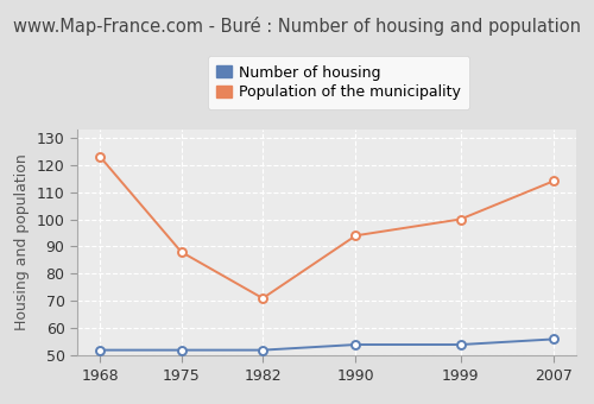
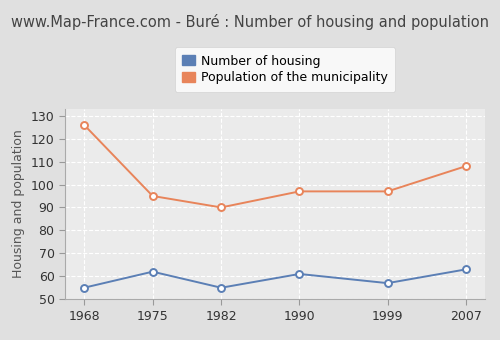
Number of housing/1968: 52 -> 55
Population of the municipality/1968: 123 -> 126
Number of housing/1975: 52 -> 62
Population of the municipality/1975: 88 -> 95
Number of housing/1982: 52 -> 55
Population of the municipality/1982: 71 -> 90
Number of housing/1990: 54 -> 61
Population of the municipality/1990: 94 -> 97
Number of housing/1999: 54 -> 57
Population of the municipality/1999: 100 -> 97
Number of housing/2007: 56 -> 63
Population of the municipality/2007: 114 -> 108
